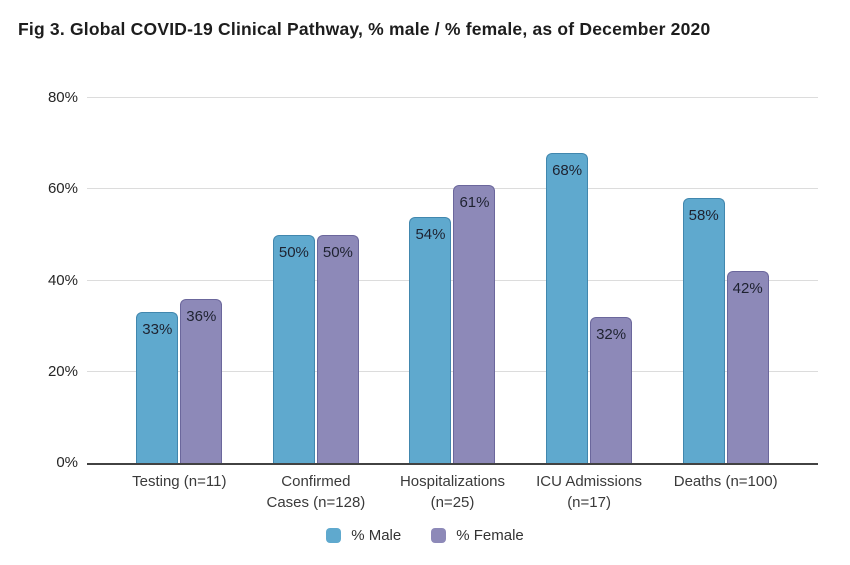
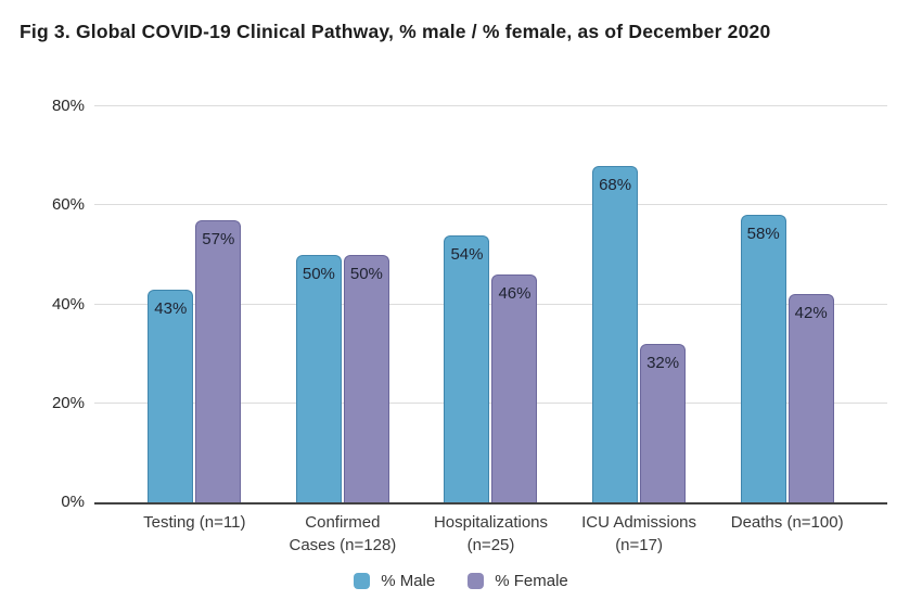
% Male/Testing (n=11): 33% -> 43%
% Female/Testing (n=11): 36% -> 57%
% Female/Hospitalizations (n=25): 61% -> 46%
